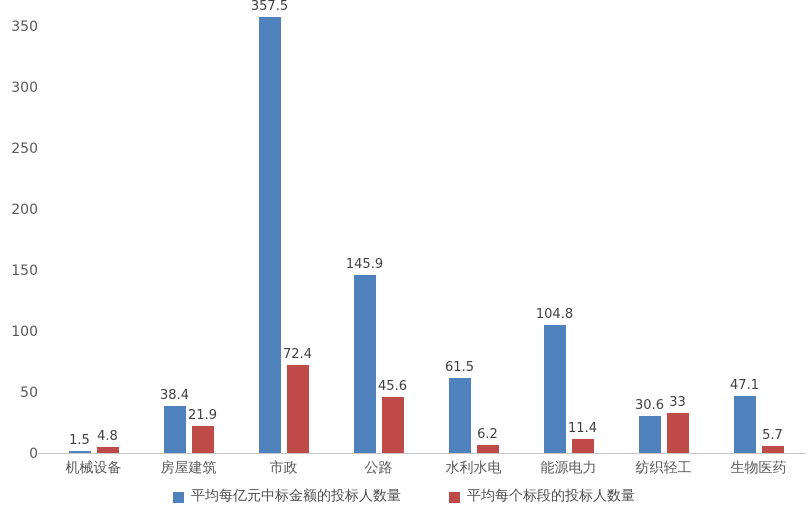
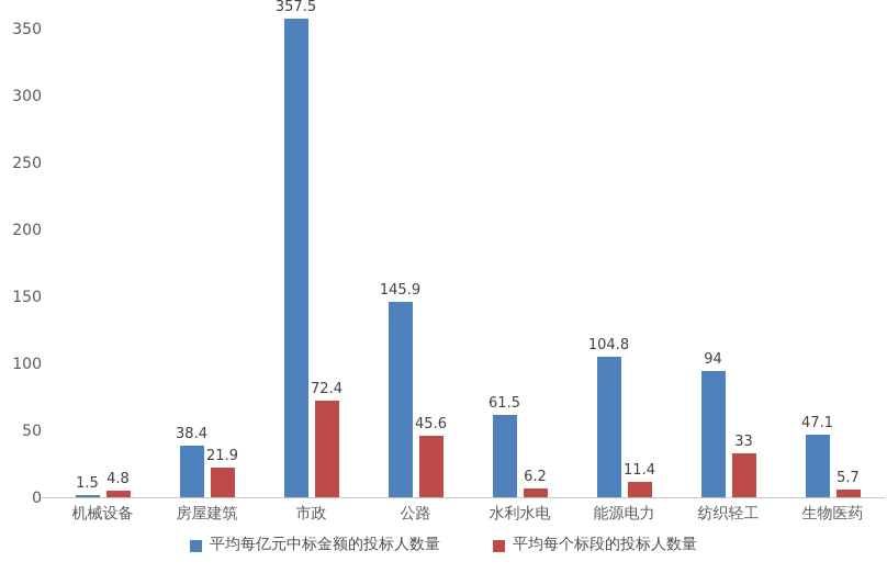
平均每亿元中标金额的投标人数量/纺织轻工: 30.6 -> 94
